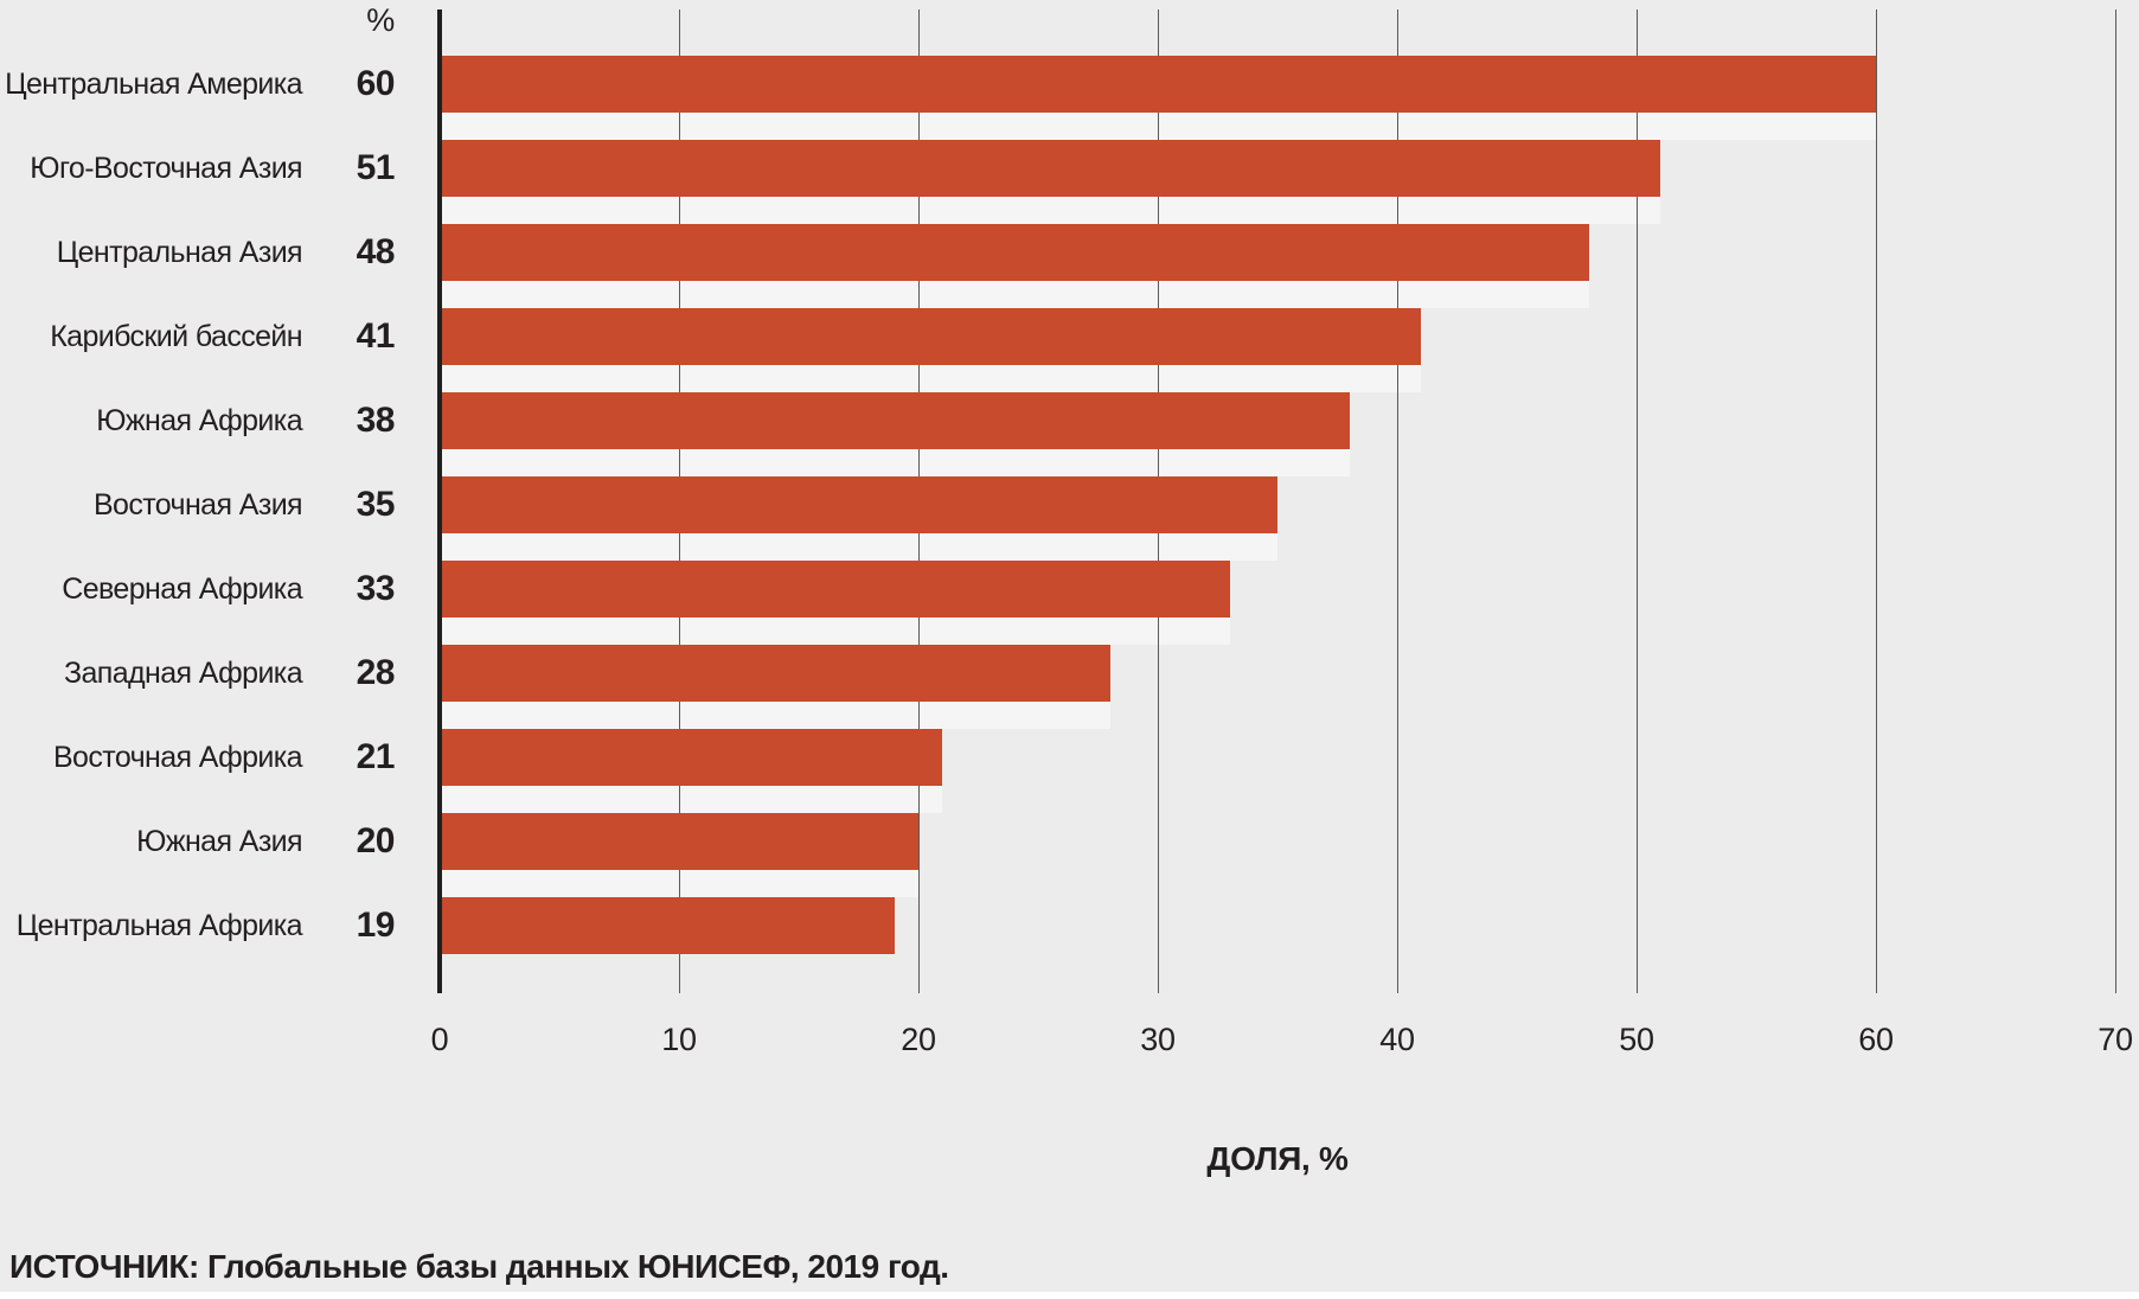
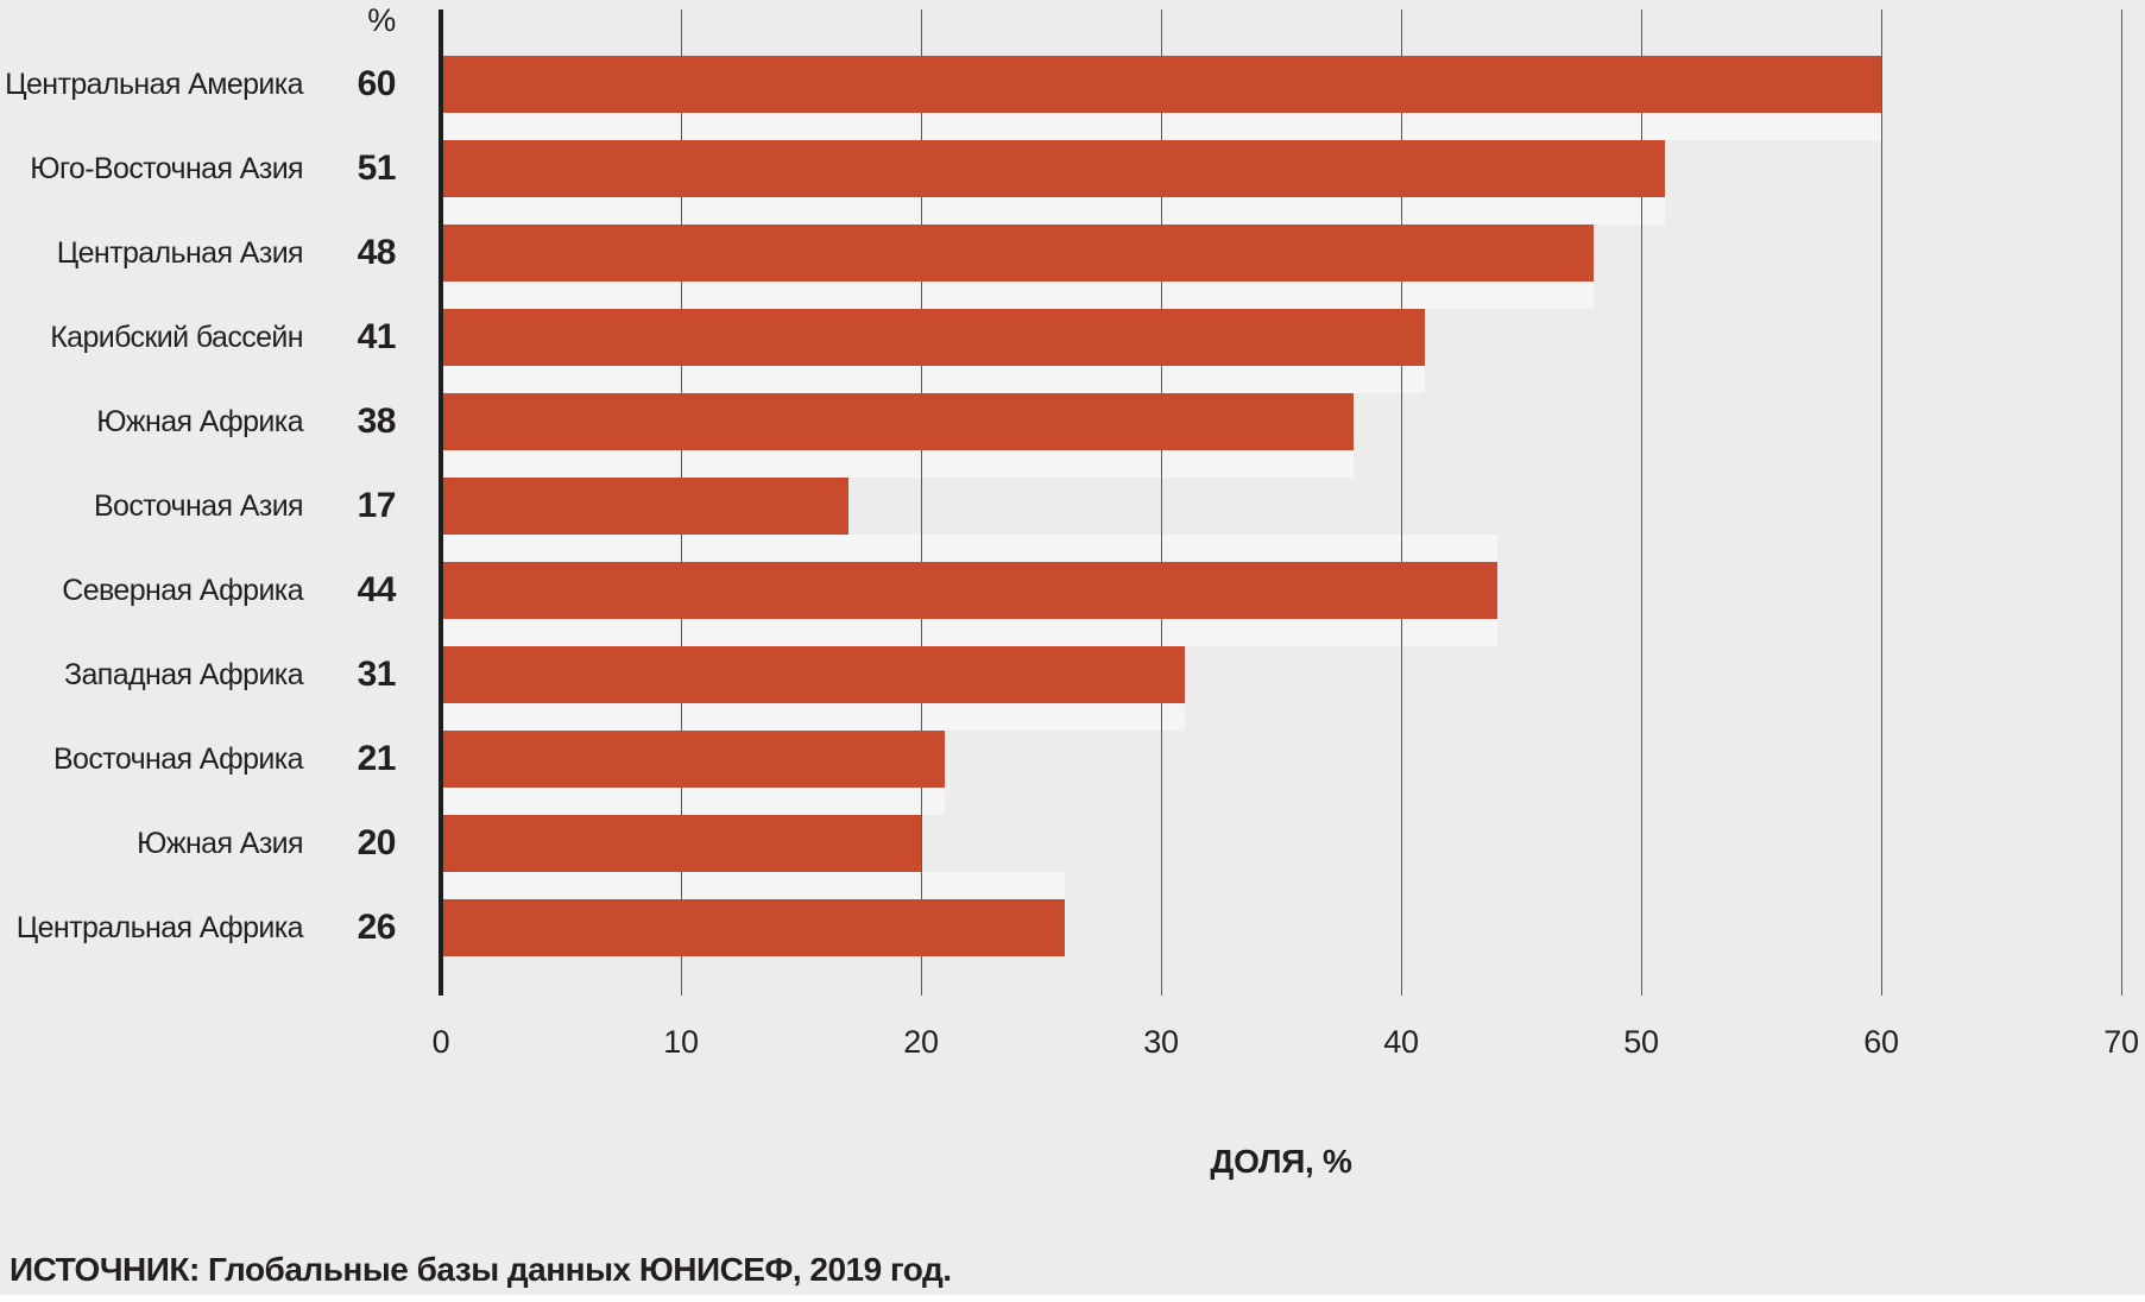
Восточная Азия: 35 -> 17
Северная Африка: 33 -> 44
Западная Африка: 28 -> 31
Центральная Африка: 19 -> 26
